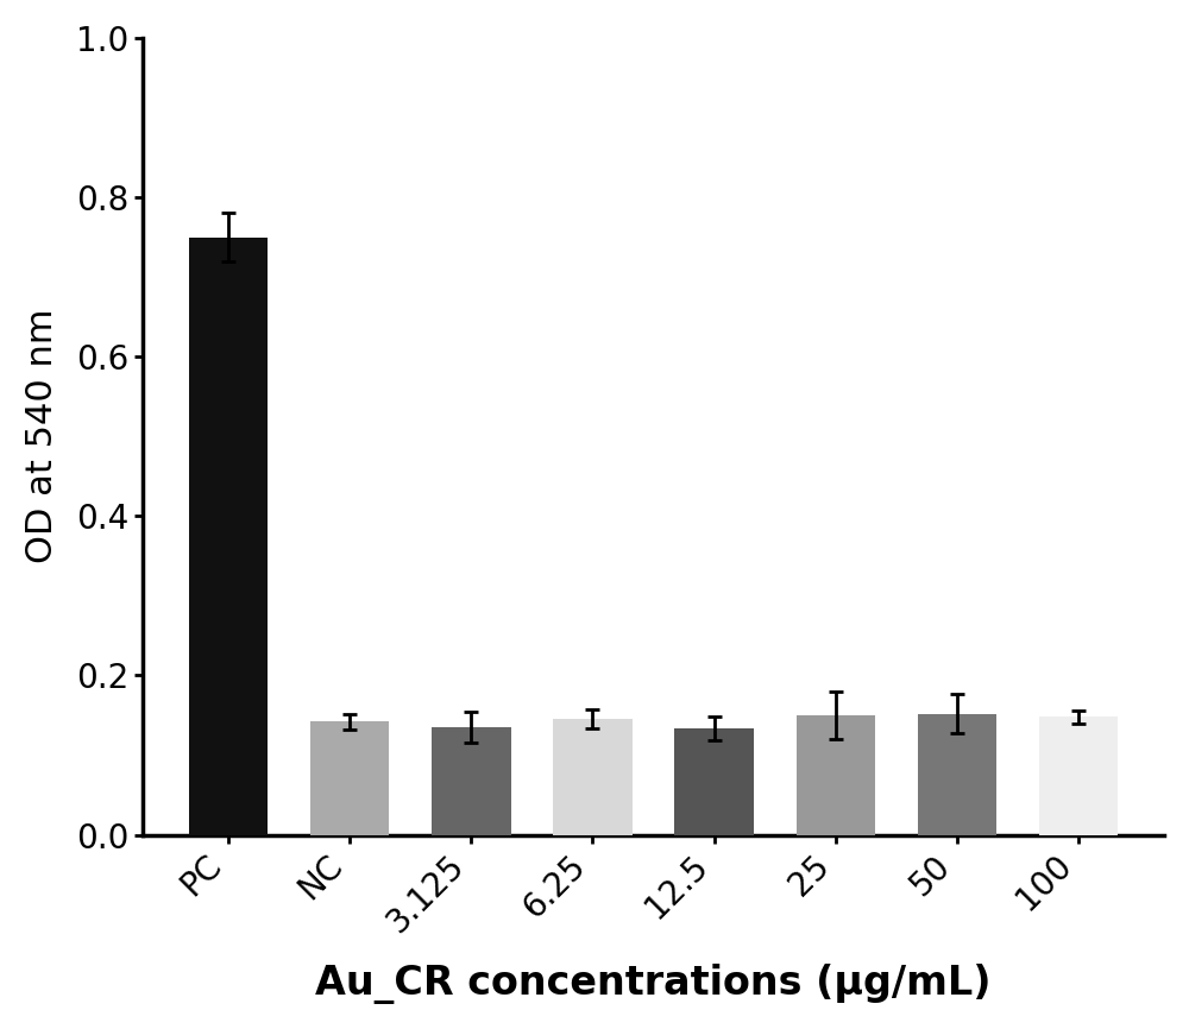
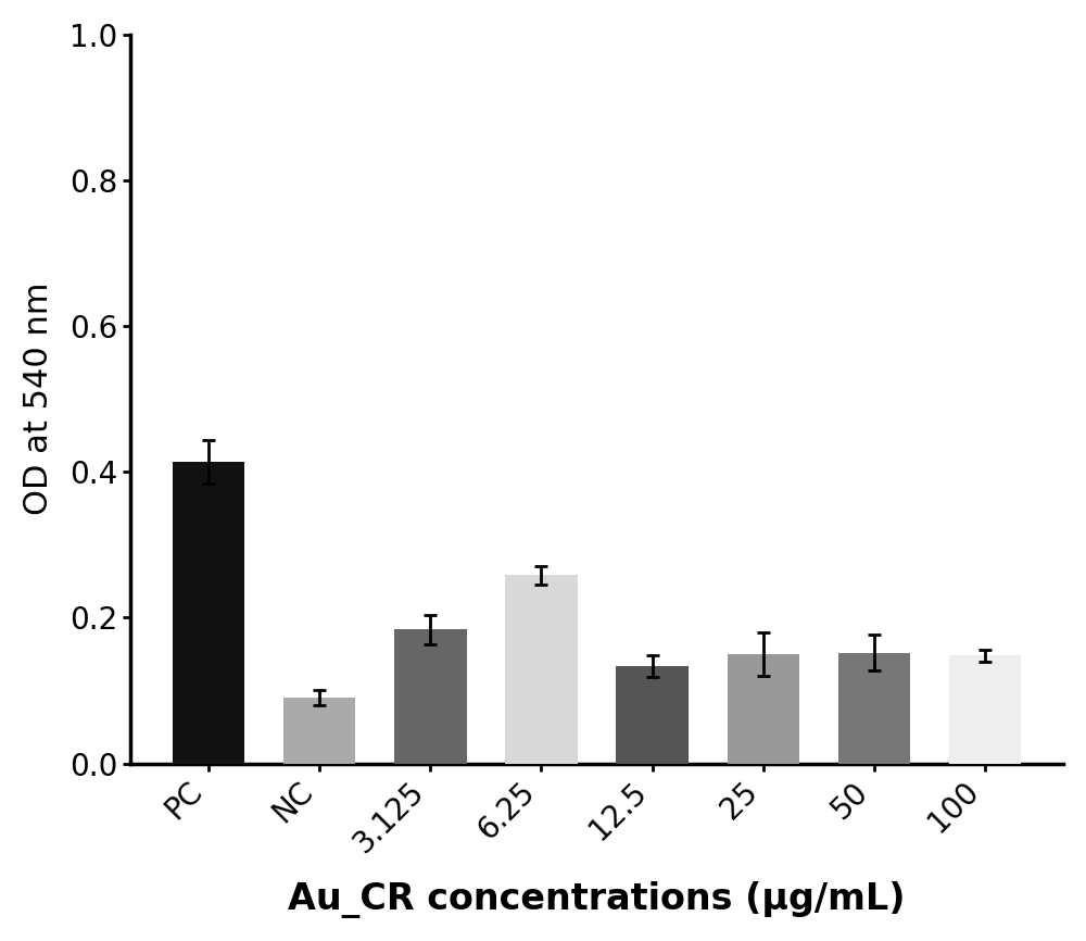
PC: 0.750 -> 0.414
NC: 0.142 -> 0.090
3.125: 0.135 -> 0.184
6.25: 0.146 -> 0.258
